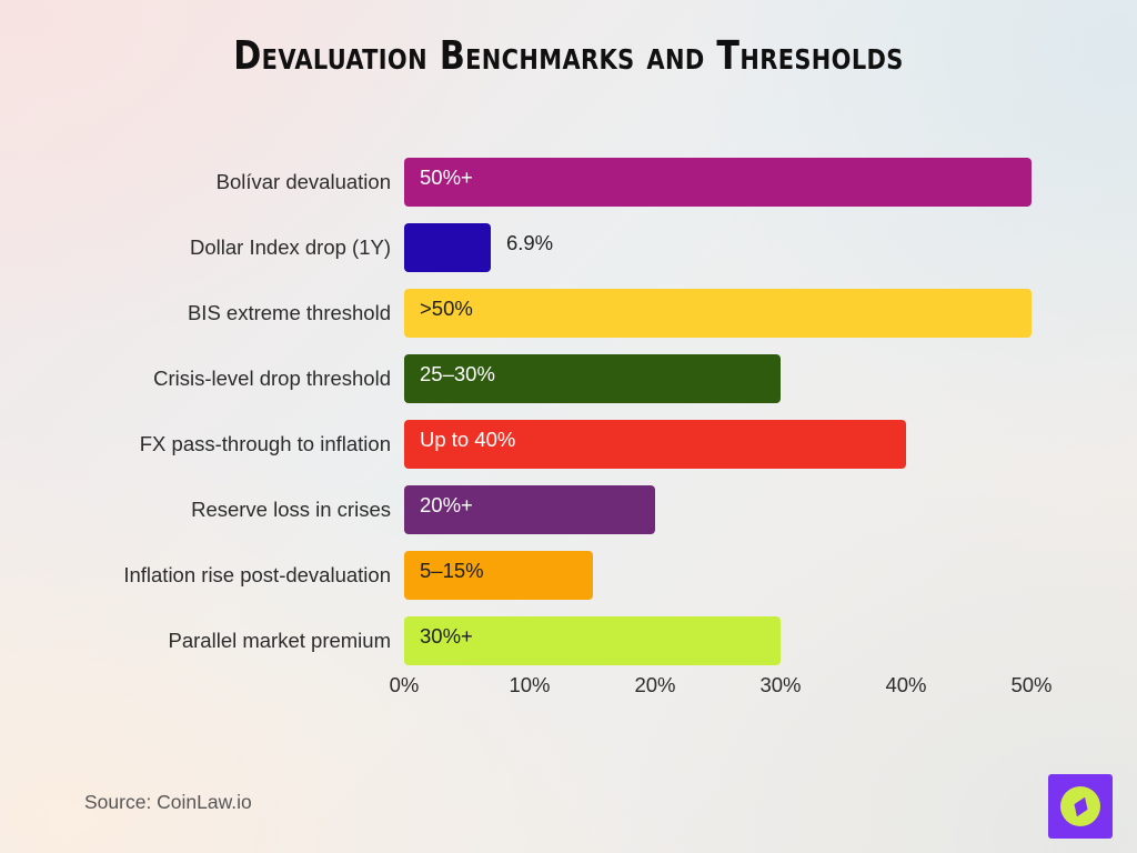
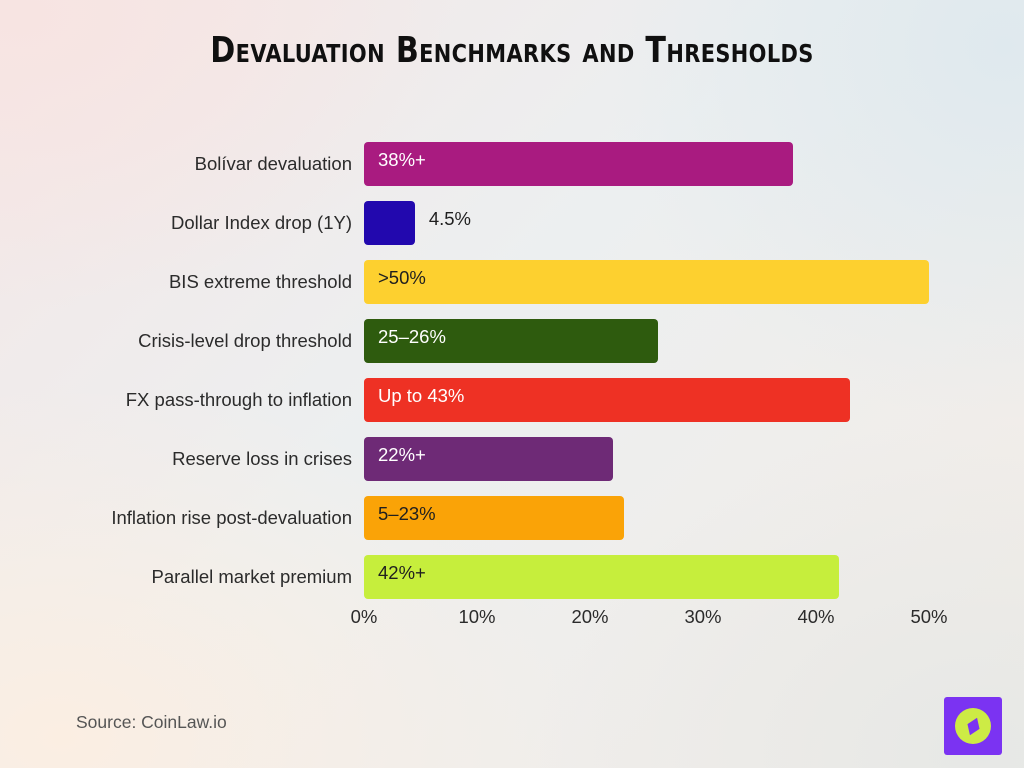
Bolívar devaluation: 50 -> 38
Dollar Index drop (1Y): 6.9% -> 4.5%
Crisis-level drop threshold: 30 -> 26
FX pass-through to inflation: 40% -> 43%
Reserve loss in crises: 20 -> 22
Inflation rise post-devaluation: 15 -> 23
Parallel market premium: 30 -> 42
